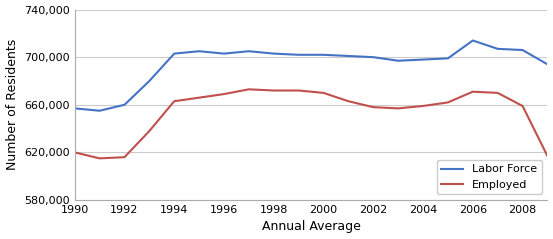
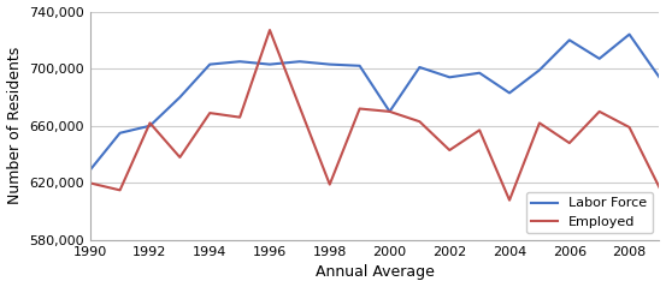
Labor Force/1990: 657,000 -> 629,000
Employed/1992: 616,000 -> 662,000
Employed/1994: 663,000 -> 669,000
Employed/1996: 669,000 -> 727,000
Employed/1998: 672,000 -> 619,000
Labor Force/2000: 702,000 -> 670,000
Labor Force/2002: 700,000 -> 694,000
Employed/2002: 658,000 -> 643,000
Labor Force/2004: 698,000 -> 683,000
Employed/2004: 659,000 -> 608,000
Labor Force/2006: 714,000 -> 720,000
Employed/2006: 671,000 -> 648,000
Labor Force/2008: 706,000 -> 724,000
